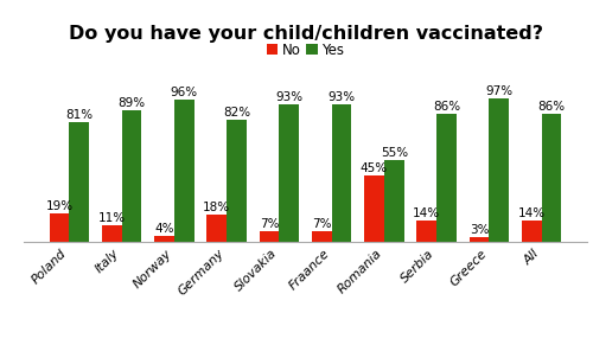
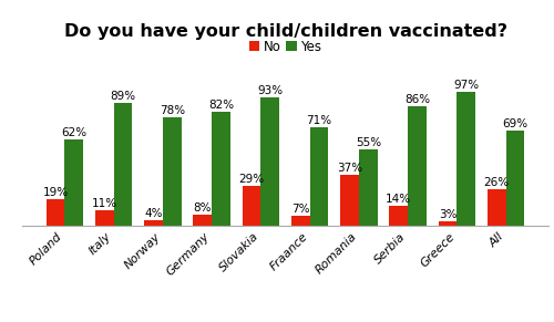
Yes/Poland: 81% -> 62%
Yes/Norway: 96% -> 78%
No/Germany: 18% -> 8%
No/Slovakia: 7% -> 29%
Yes/Fraance: 93% -> 71%
No/Romania: 45% -> 37%
No/All: 14% -> 26%
Yes/All: 86% -> 69%
